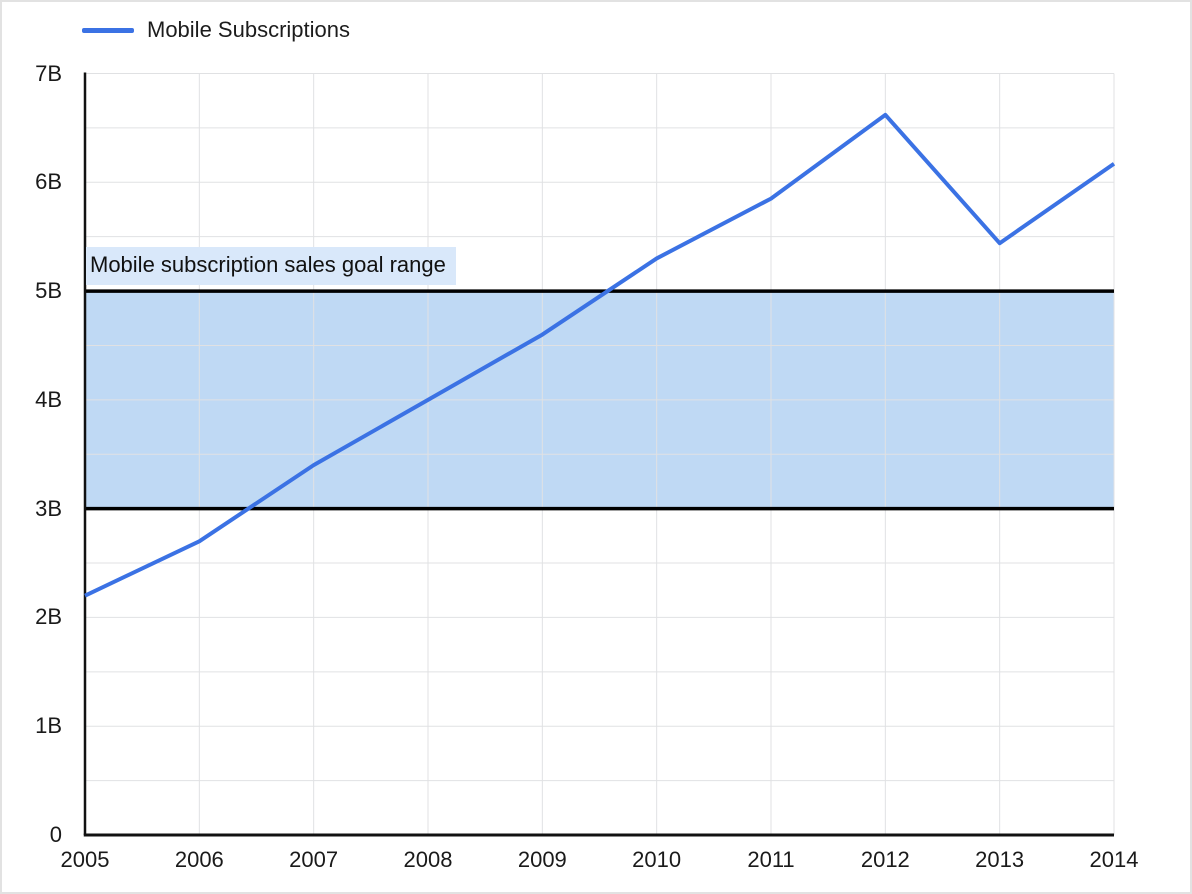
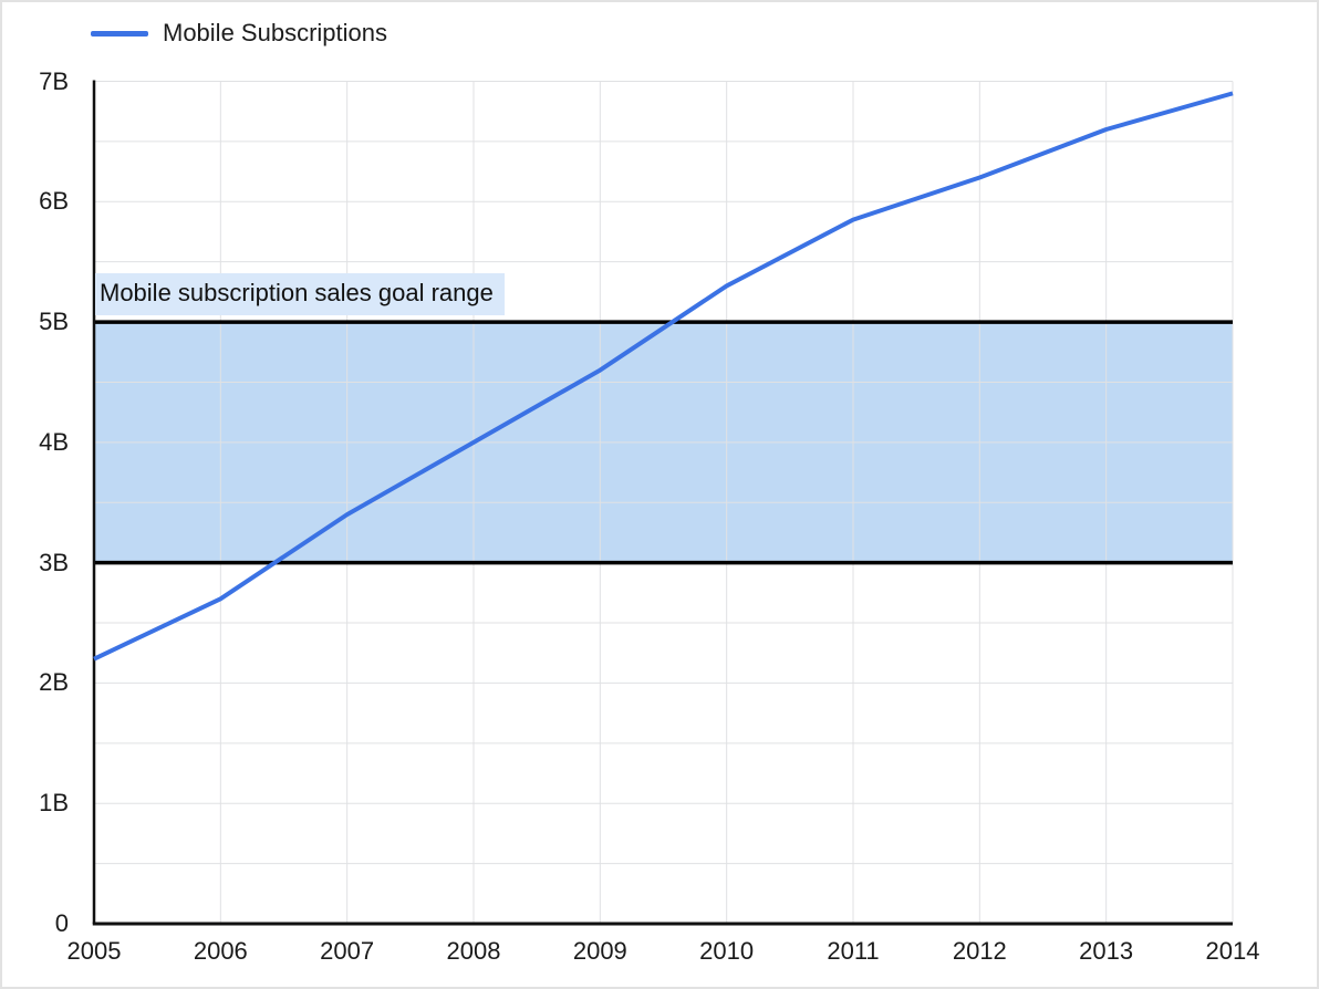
2012: 6.62B -> 6.20B
2013: 5.44B -> 6.60B
2014: 6.17B -> 6.90B
